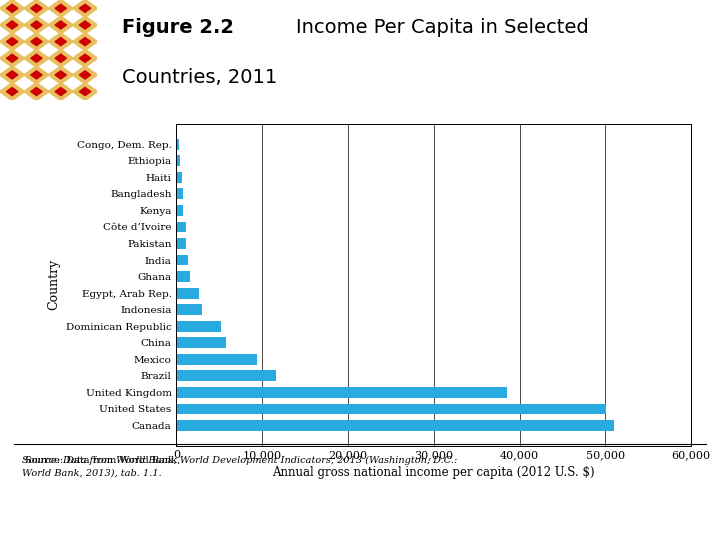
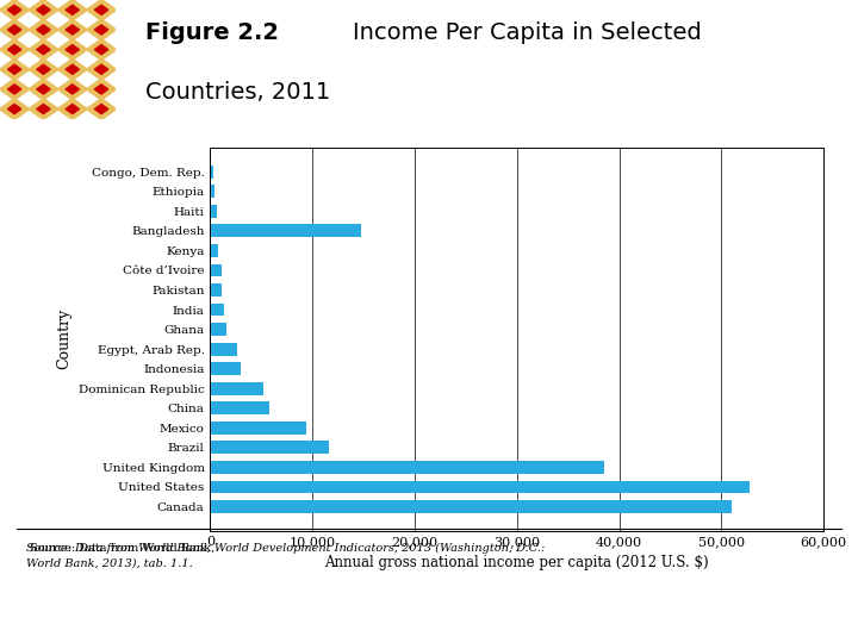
Bangladesh: 800 -> 14,800
United States: 50,100 -> 52,800
